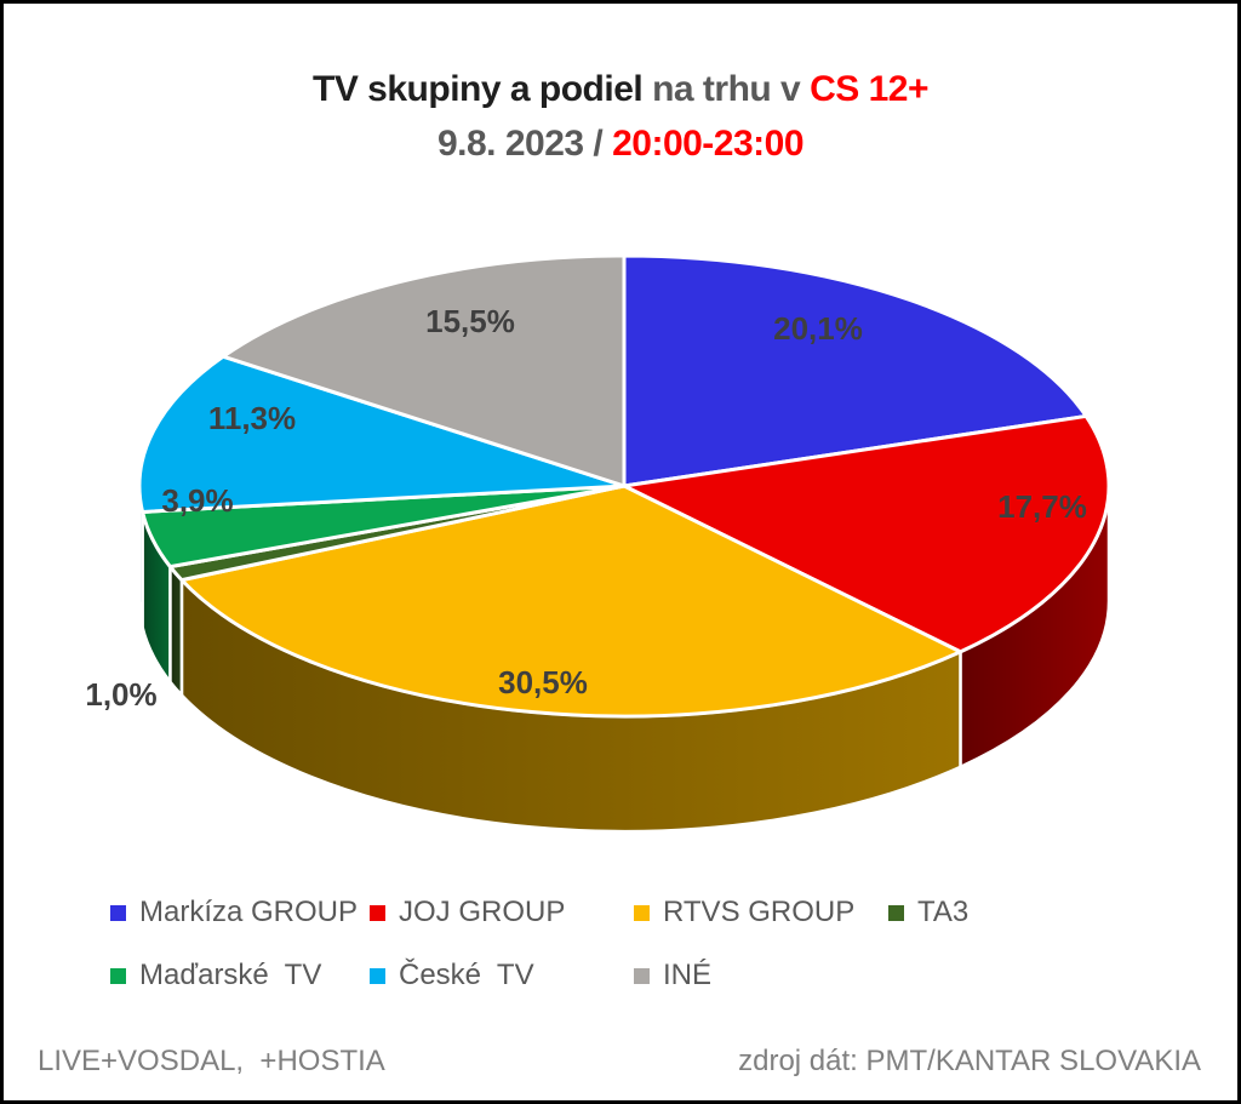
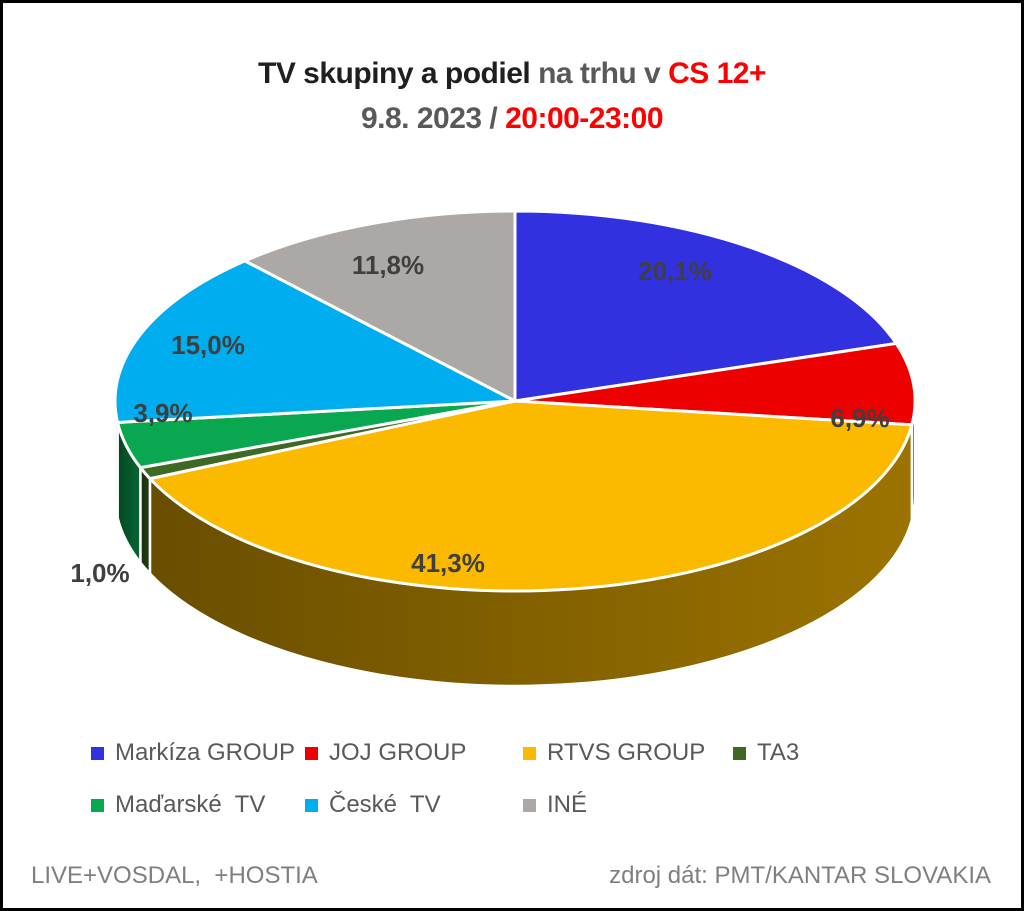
JOJ GROUP: 17,7% -> 6,9%
RTVS GROUP: 30,5% -> 41,3%
České TV: 11,3% -> 15,0%
INÉ: 15,5% -> 11,8%
